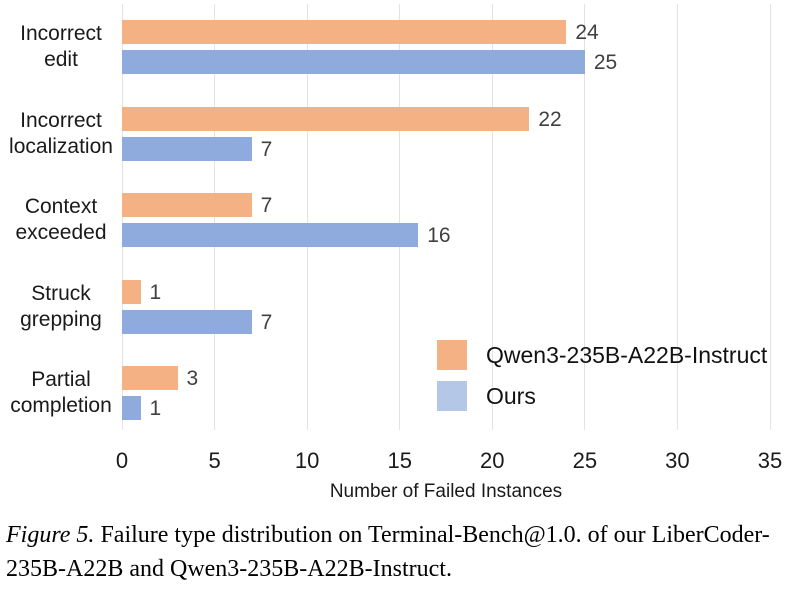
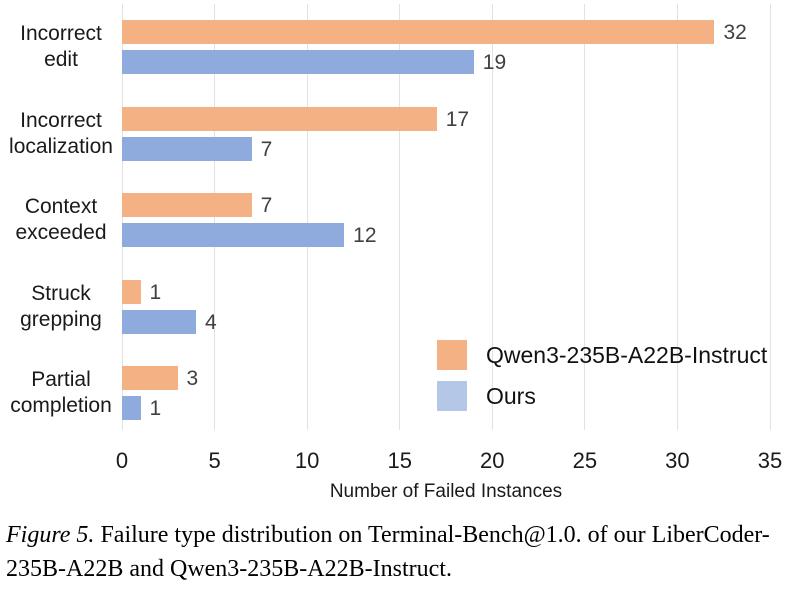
Qwen3-235B-A22B-Instruct/Incorrect edit: 24 -> 32
Ours/Incorrect edit: 25 -> 19
Qwen3-235B-A22B-Instruct/Incorrect localization: 22 -> 17
Ours/Context exceeded: 16 -> 12
Ours/Struck grepping: 7 -> 4
